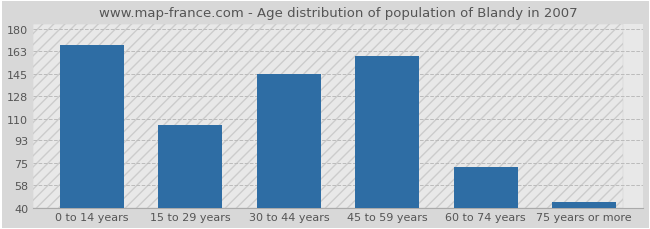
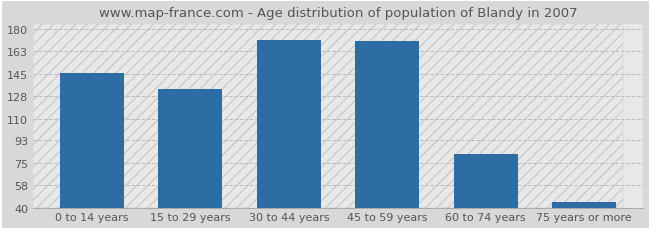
0 to 14 years: 168 -> 146
15 to 29 years: 105 -> 133
30 to 44 years: 145 -> 172
45 to 59 years: 159 -> 171
60 to 74 years: 72 -> 82
